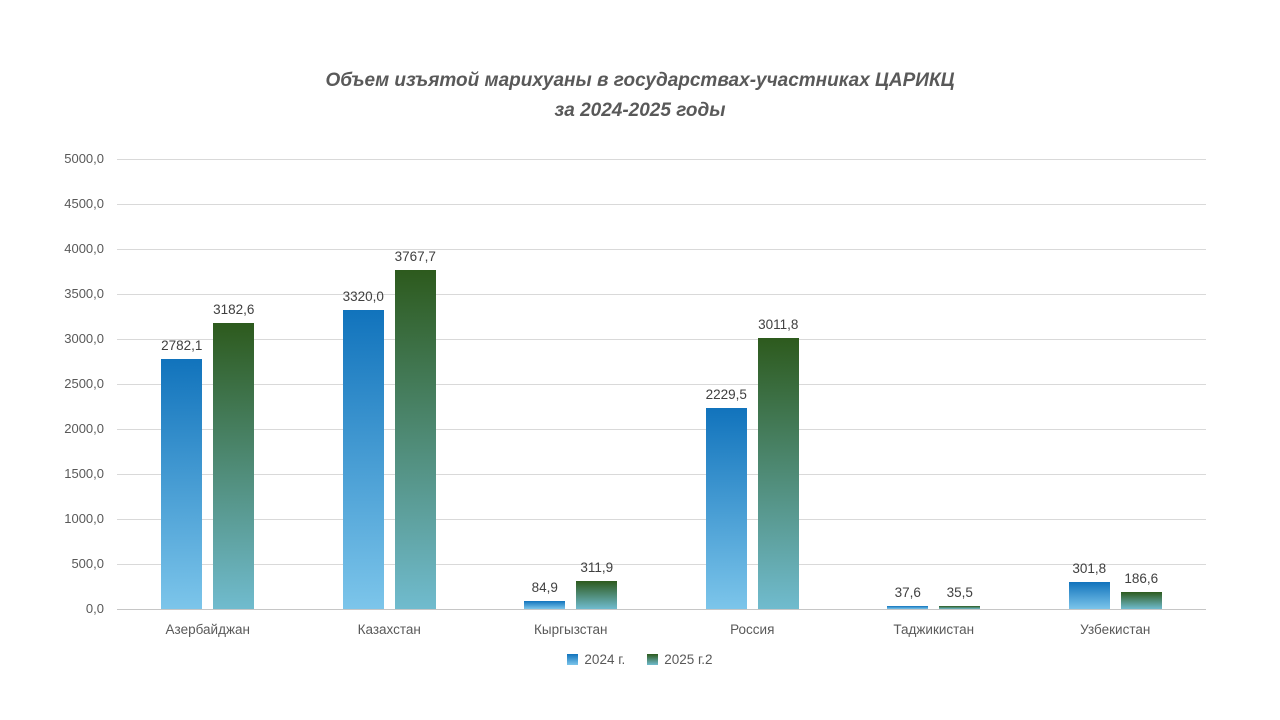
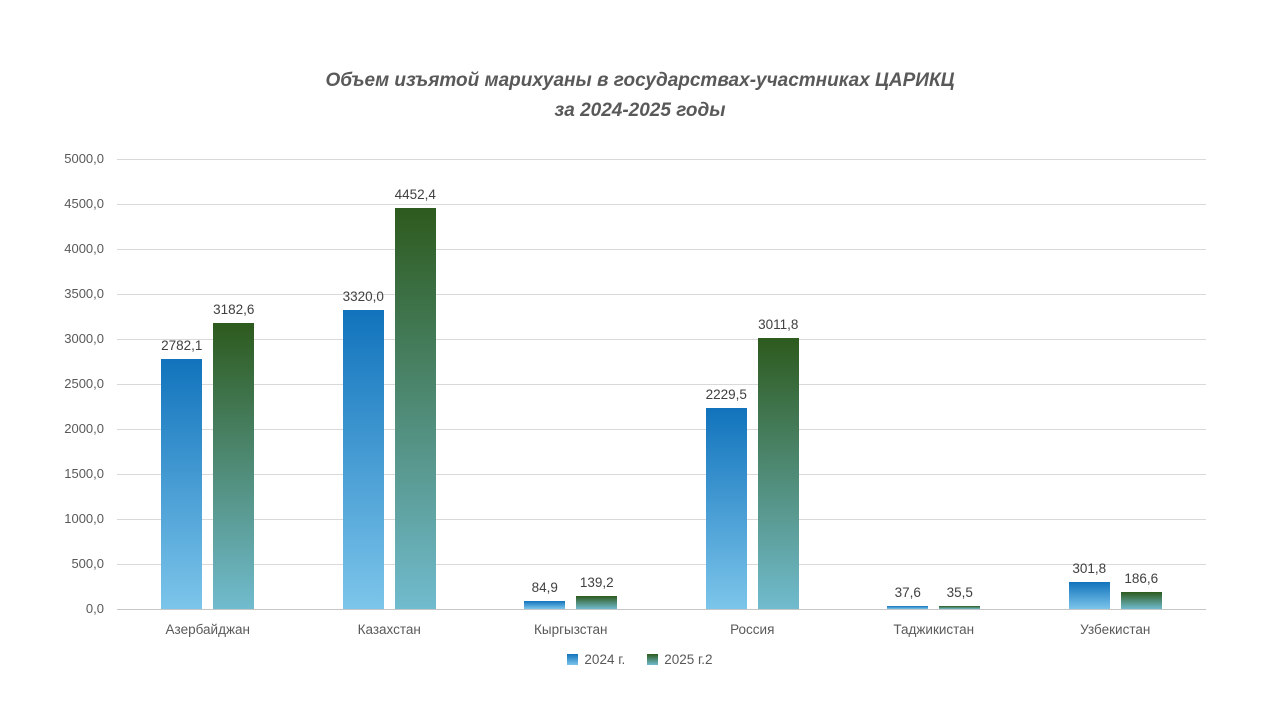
2025 г.2/Казахстан: 3767,7 -> 4452,4
2025 г.2/Кыргызстан: 311,9 -> 139,2
